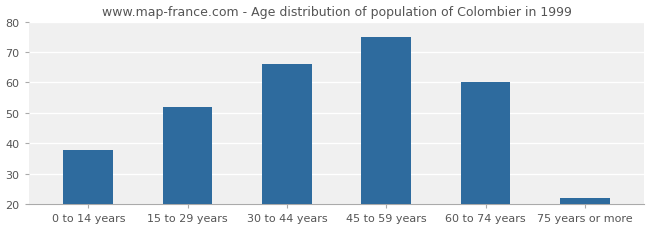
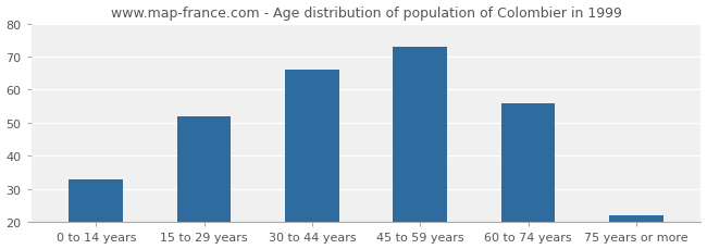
0 to 14 years: 38 -> 33
45 to 59 years: 75 -> 73
60 to 74 years: 60 -> 56
